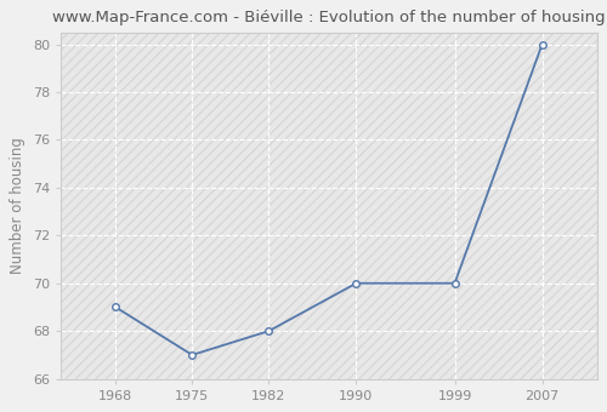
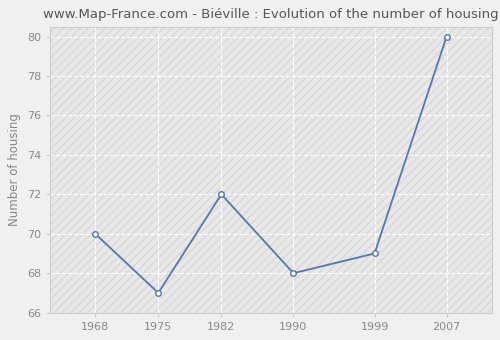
1968: 69 -> 70
1982: 68 -> 72
1990: 70 -> 68
1999: 70 -> 69
